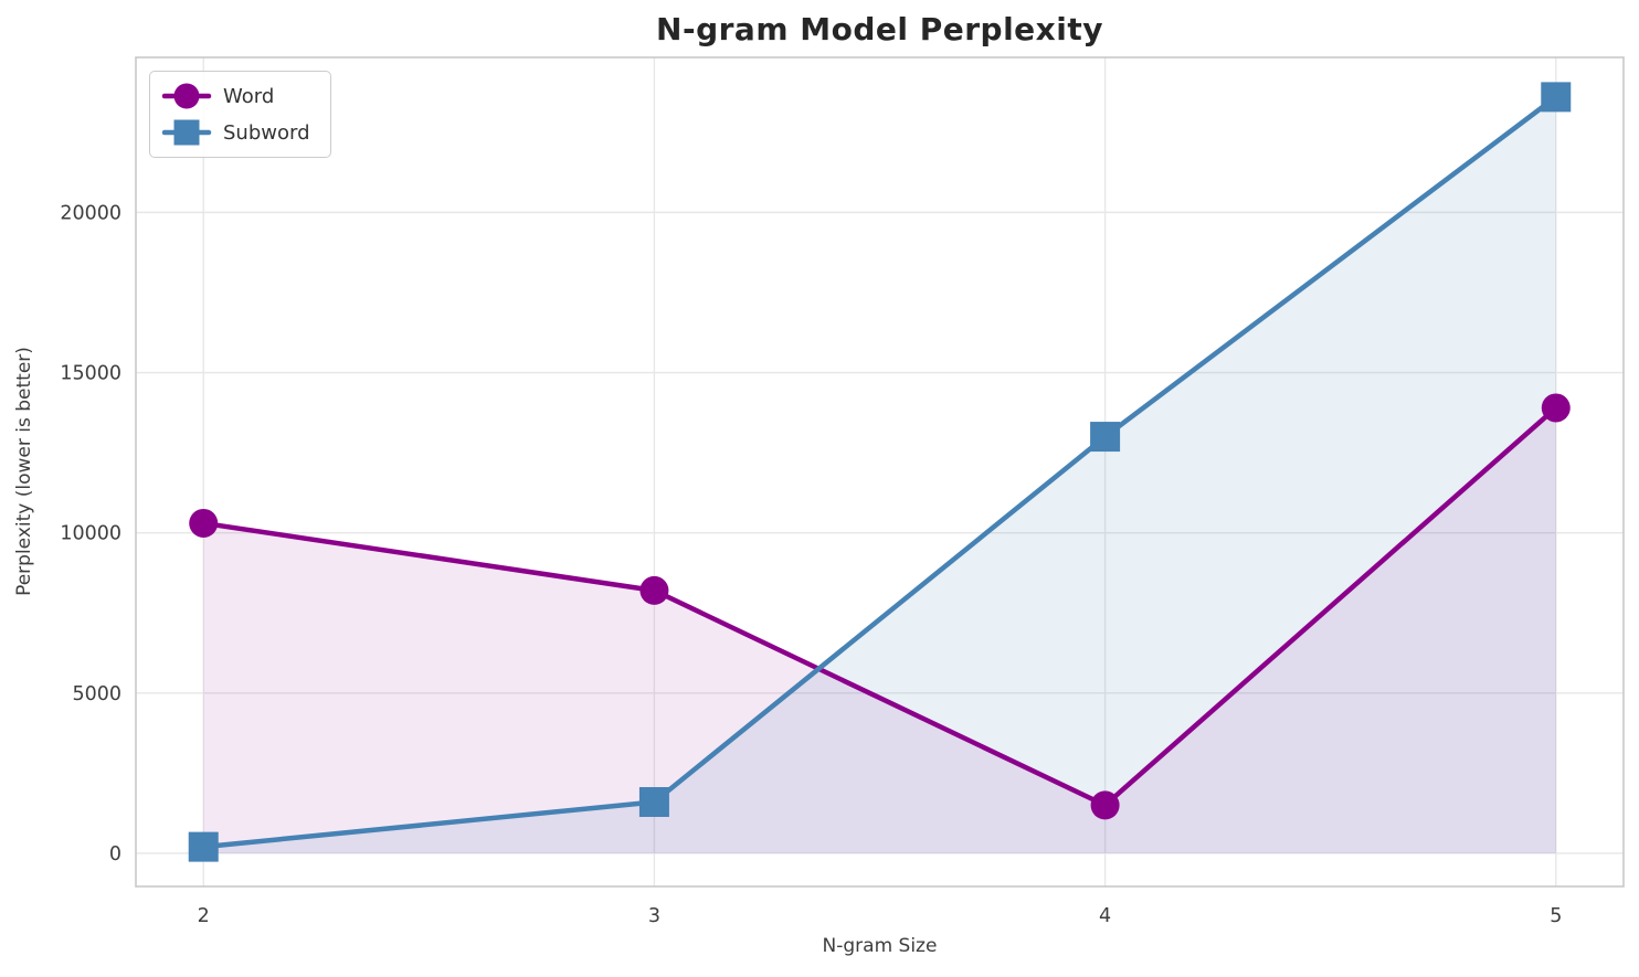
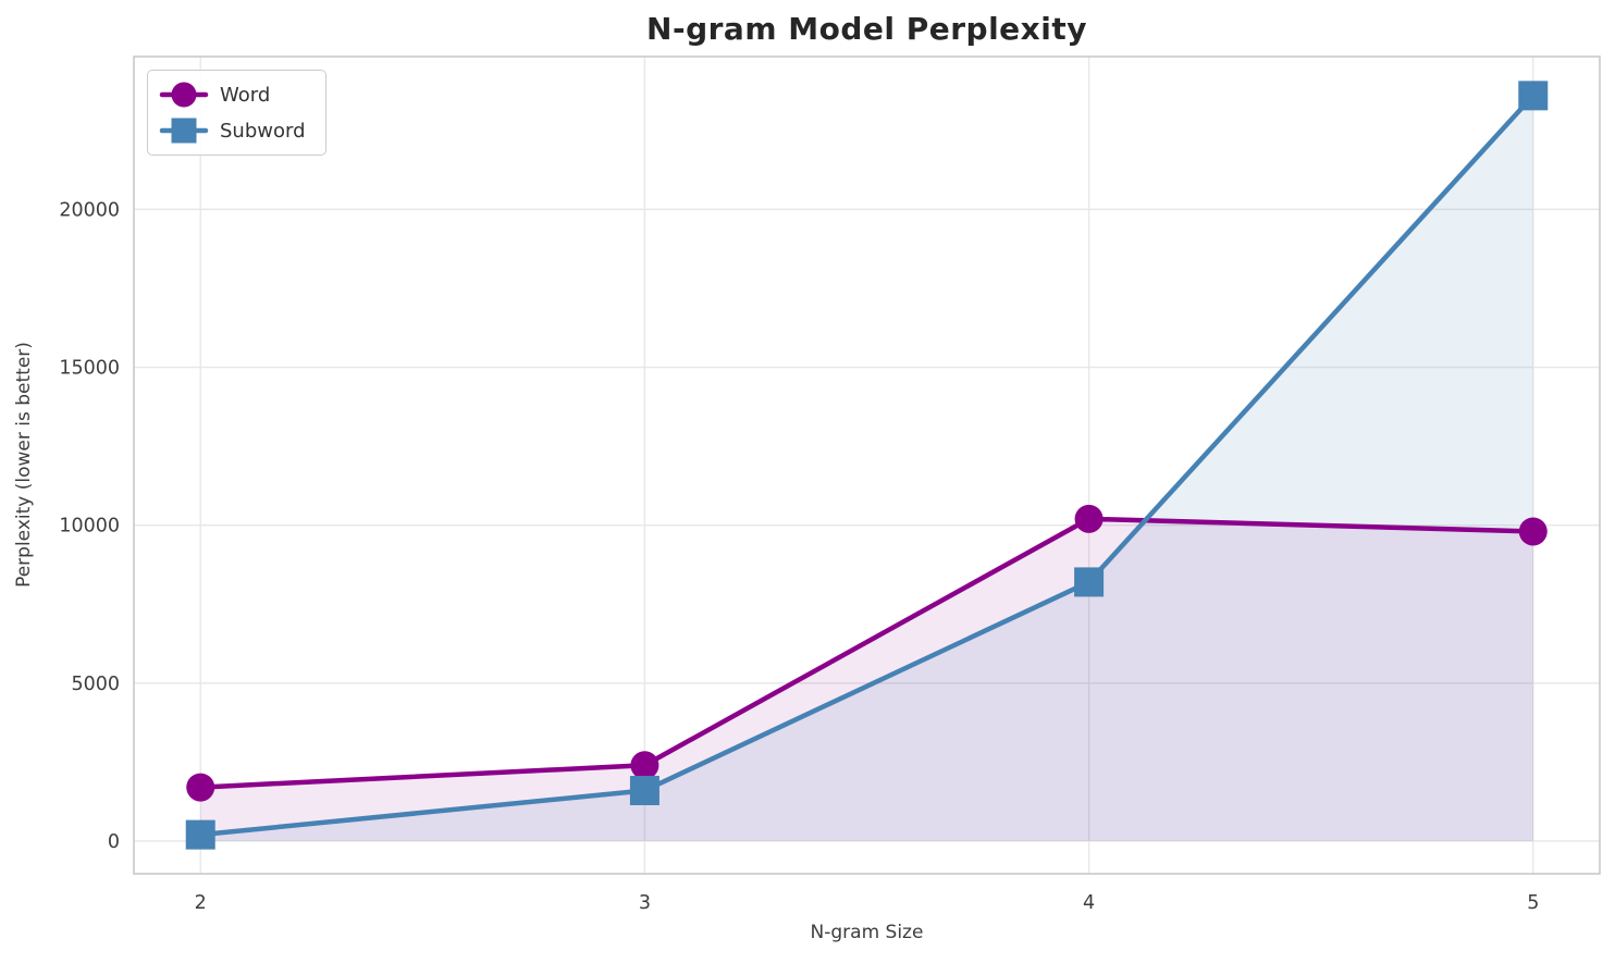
Word/2: 10300 -> 1700
Word/3: 8200 -> 2400
Word/4: 1500 -> 10200
Subword/4: 13000 -> 8200
Word/5: 13900 -> 9800
